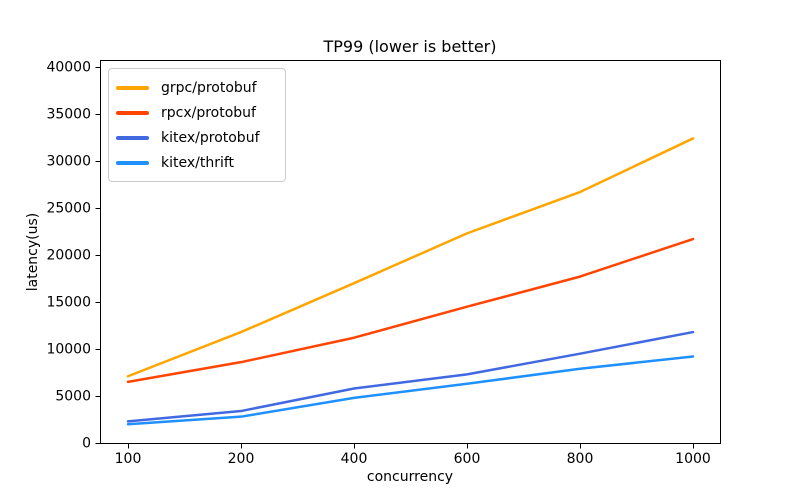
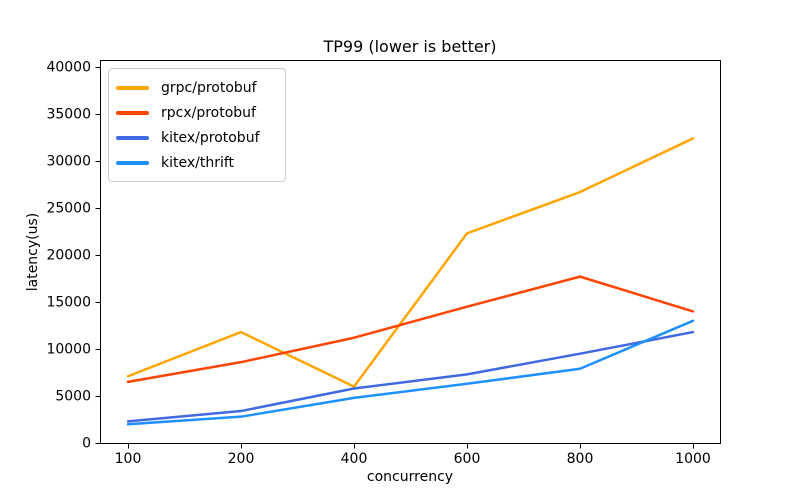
grpc/protobuf/400: 17000 -> 6000
rpcx/protobuf/1000: 22000 -> 14000
kitex/thrift/1000: 9000 -> 13000
